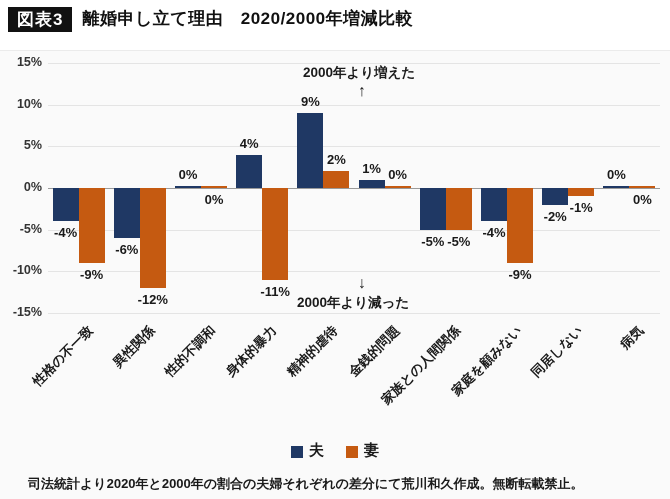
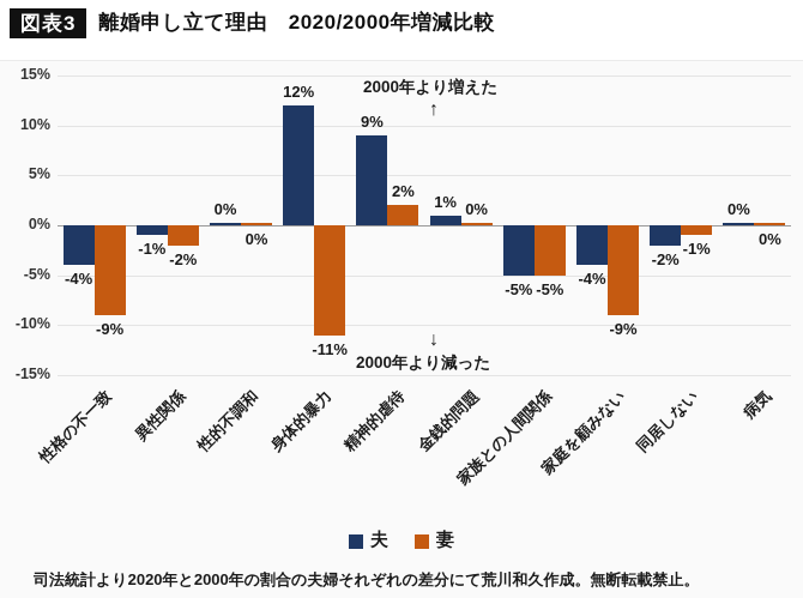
夫/異性関係: -6% -> -1%
妻/異性関係: -12% -> -2%
夫/身体的暴力: 4% -> 12%
